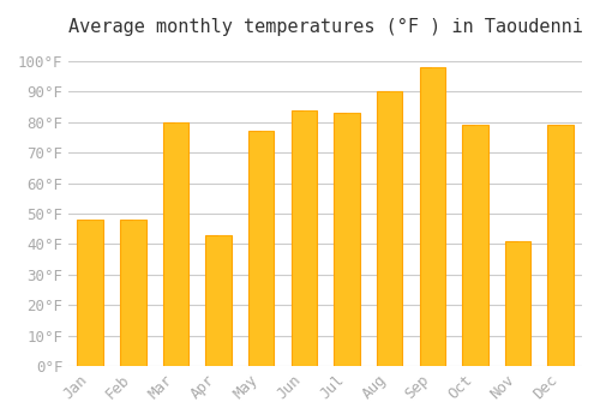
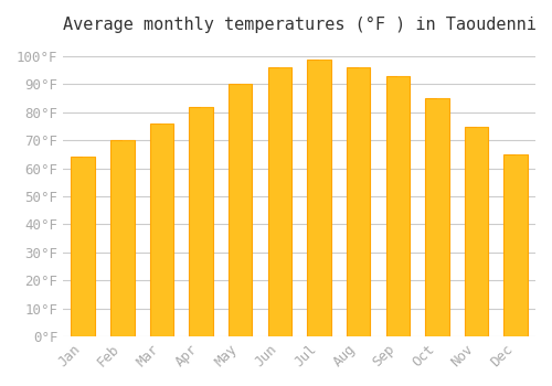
Jan: 48°F -> 64°F
Feb: 48°F -> 70°F
Mar: 80°F -> 76°F
Apr: 43°F -> 82°F
May: 77°F -> 90°F
Jun: 84°F -> 96°F
Jul: 83°F -> 99°F
Aug: 90°F -> 96°F
Sep: 98°F -> 93°F
Oct: 79°F -> 85°F
Nov: 41°F -> 75°F
Dec: 79°F -> 65°F
